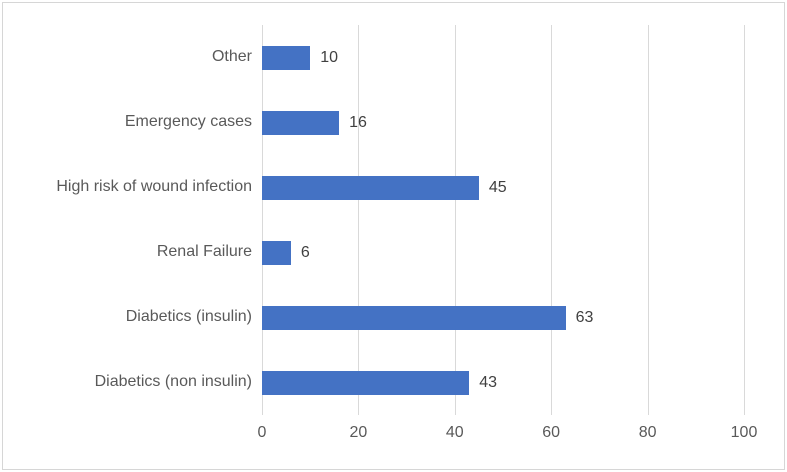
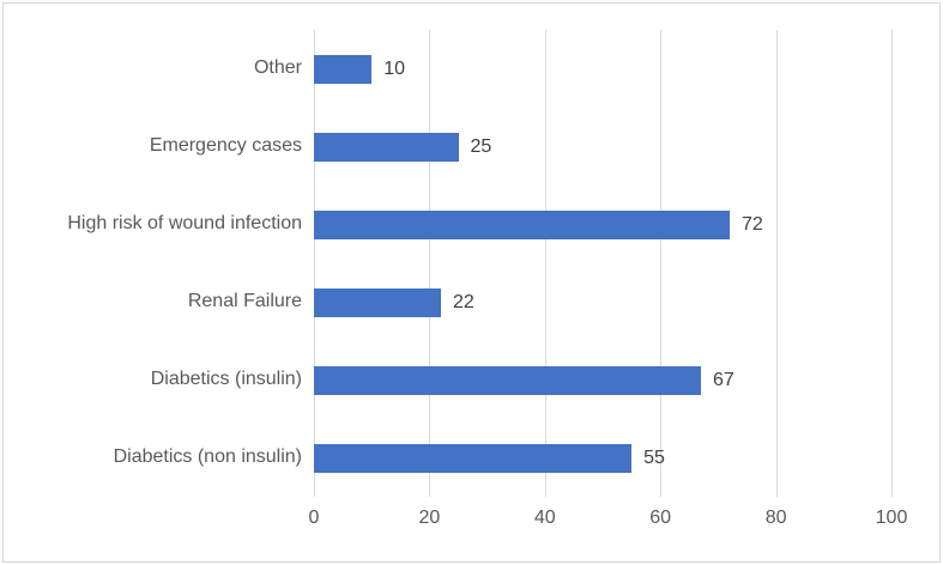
Emergency cases: 16 -> 25
High risk of wound infection: 45 -> 72
Renal Failure: 6 -> 22
Diabetics (insulin): 63 -> 67
Diabetics (non insulin): 43 -> 55
